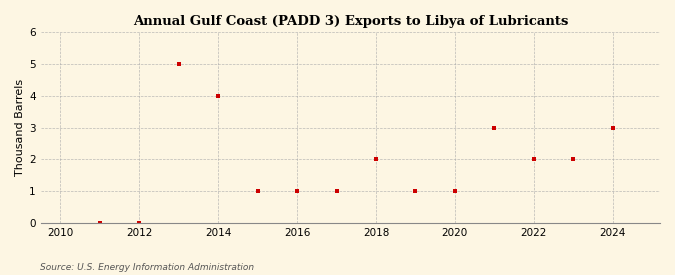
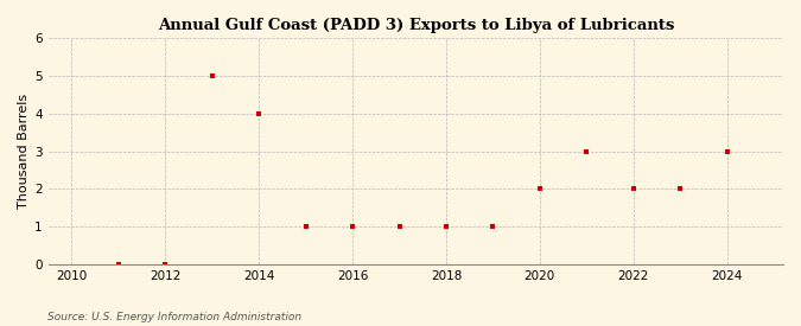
2018: 2 -> 1
2020: 1 -> 2
